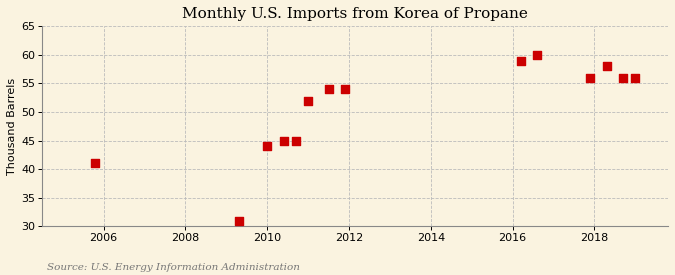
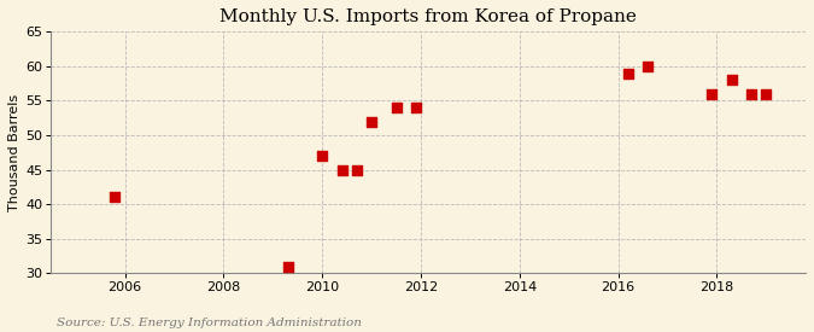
2010: 44 -> 47
